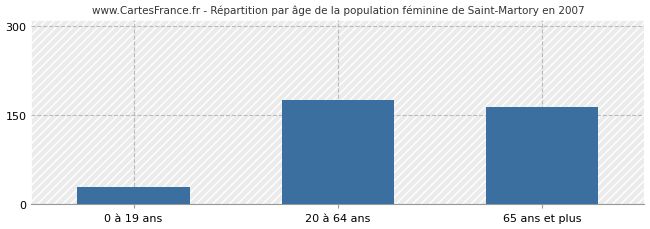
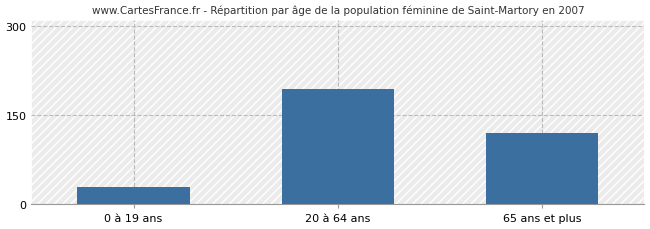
20 à 64 ans: 175 -> 194
65 ans et plus: 163 -> 120
